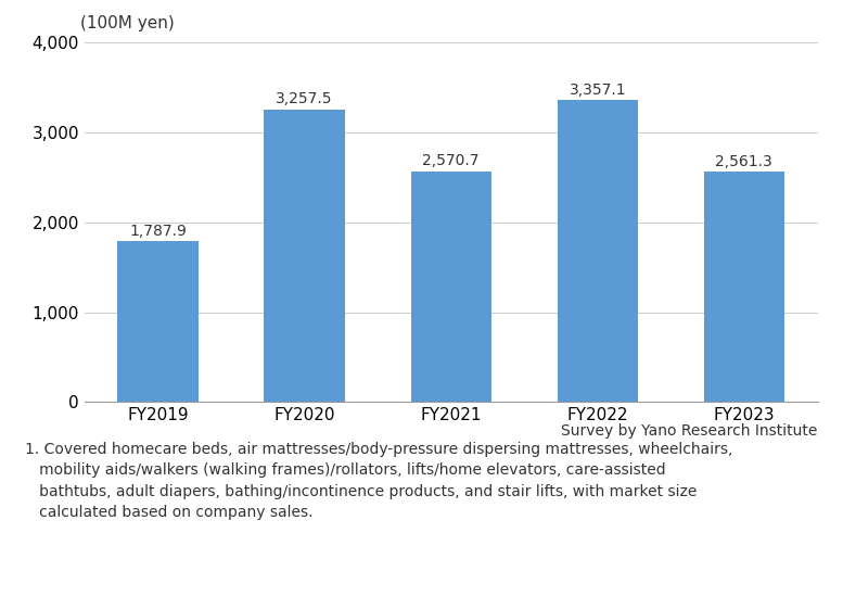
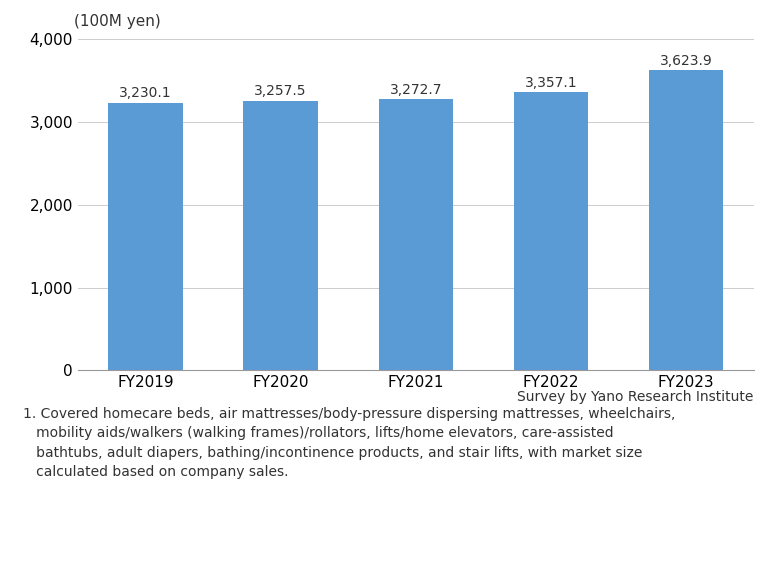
FY2019: 1,787.9 -> 3,230.1
FY2021: 2,570.7 -> 3,272.7
FY2023: 2,561.3 -> 3,623.9
